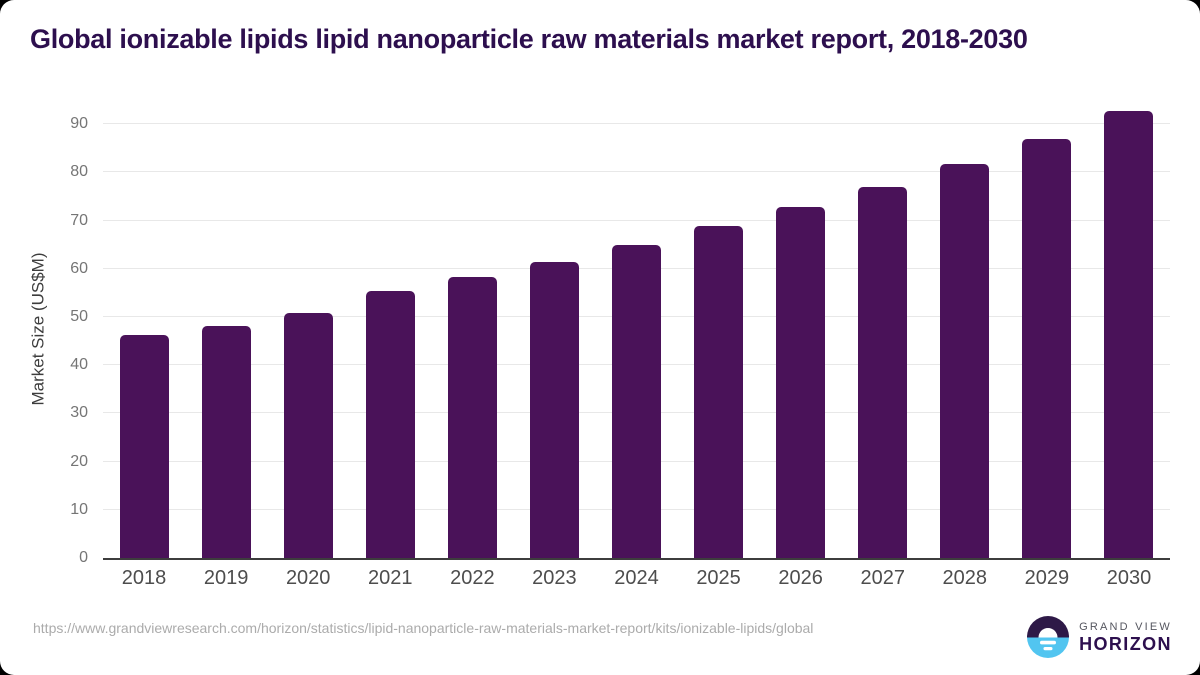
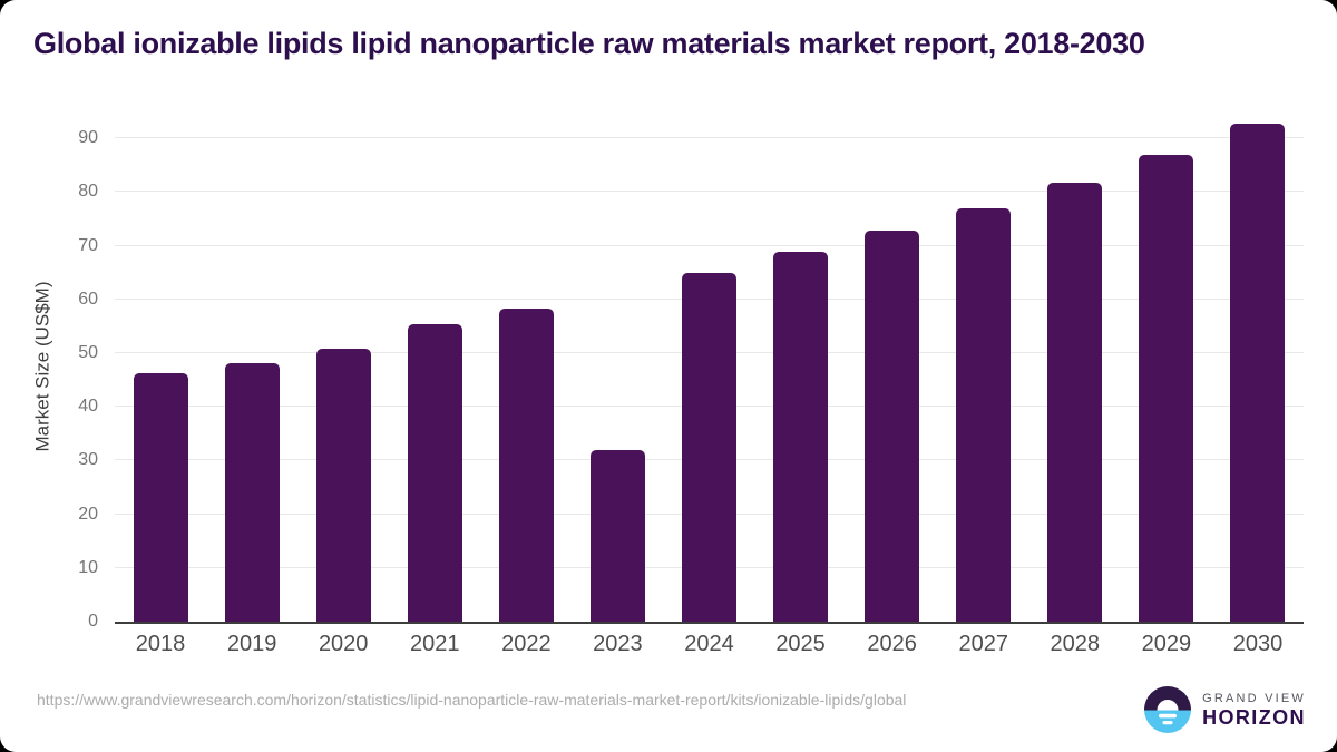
2023: 62 -> 32
